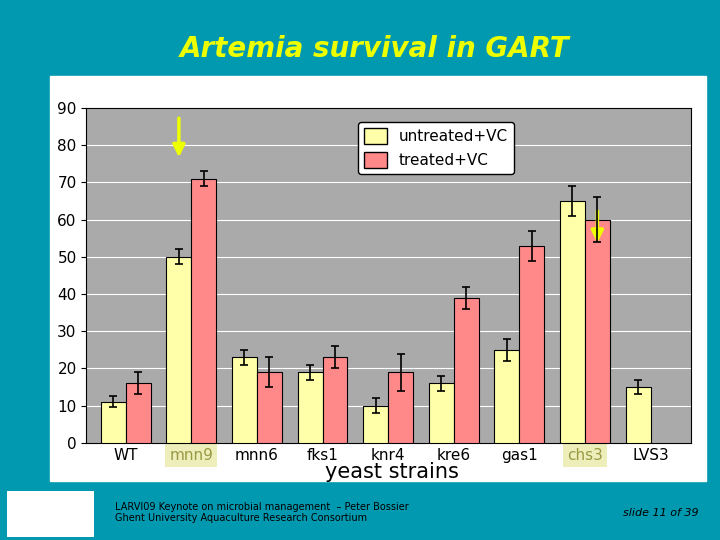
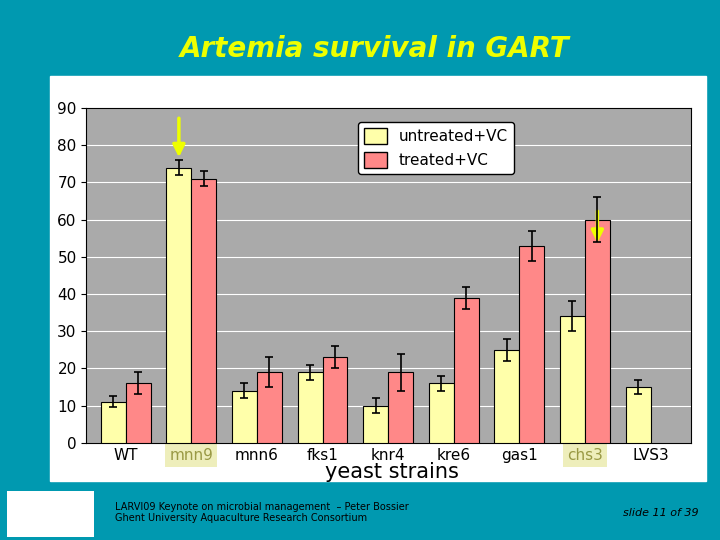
untreated+VC/mnn9: 50 -> 74
untreated+VC/mnn6: 23 -> 14
untreated+VC/chs3: 65 -> 34
